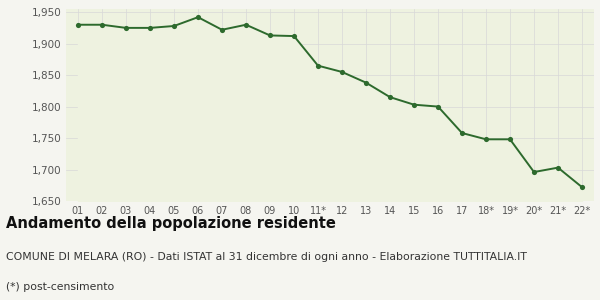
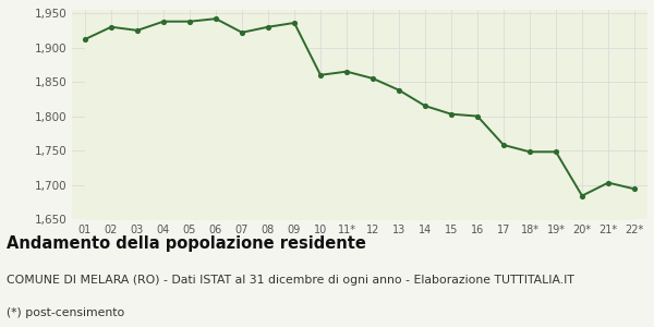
01: 1,930 -> 1,912
04: 1,925 -> 1,938
05: 1,928 -> 1,938
09: 1,913 -> 1,936
10: 1,912 -> 1,860
20*: 1,696 -> 1,684
22*: 1,672 -> 1,694
